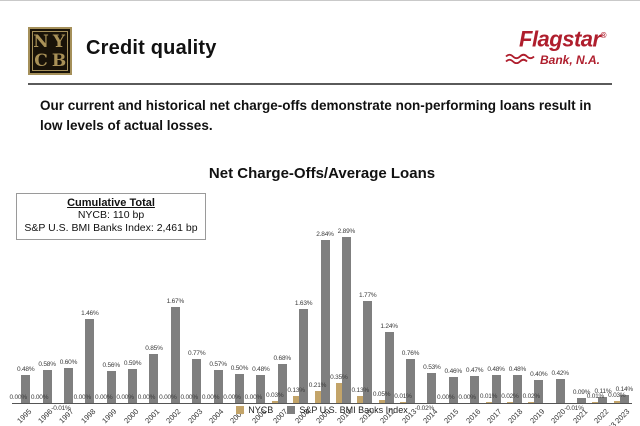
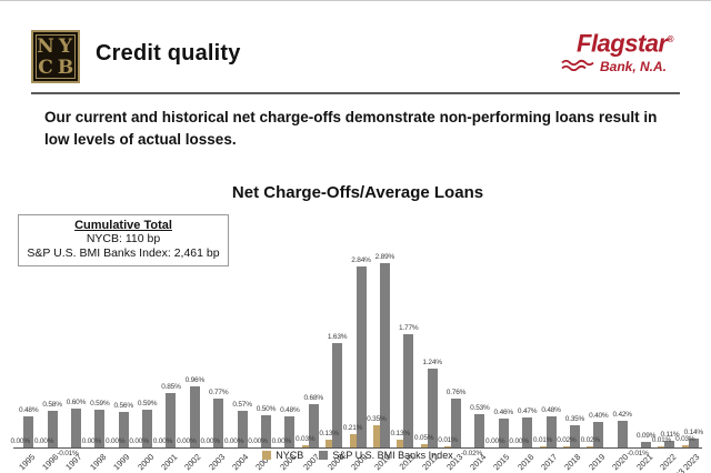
S&P U.S. BMI Banks Index/1998: 1.46% -> 0.59%
S&P U.S. BMI Banks Index/2002: 1.67% -> 0.96%
S&P U.S. BMI Banks Index/2018: 0.48% -> 0.35%
